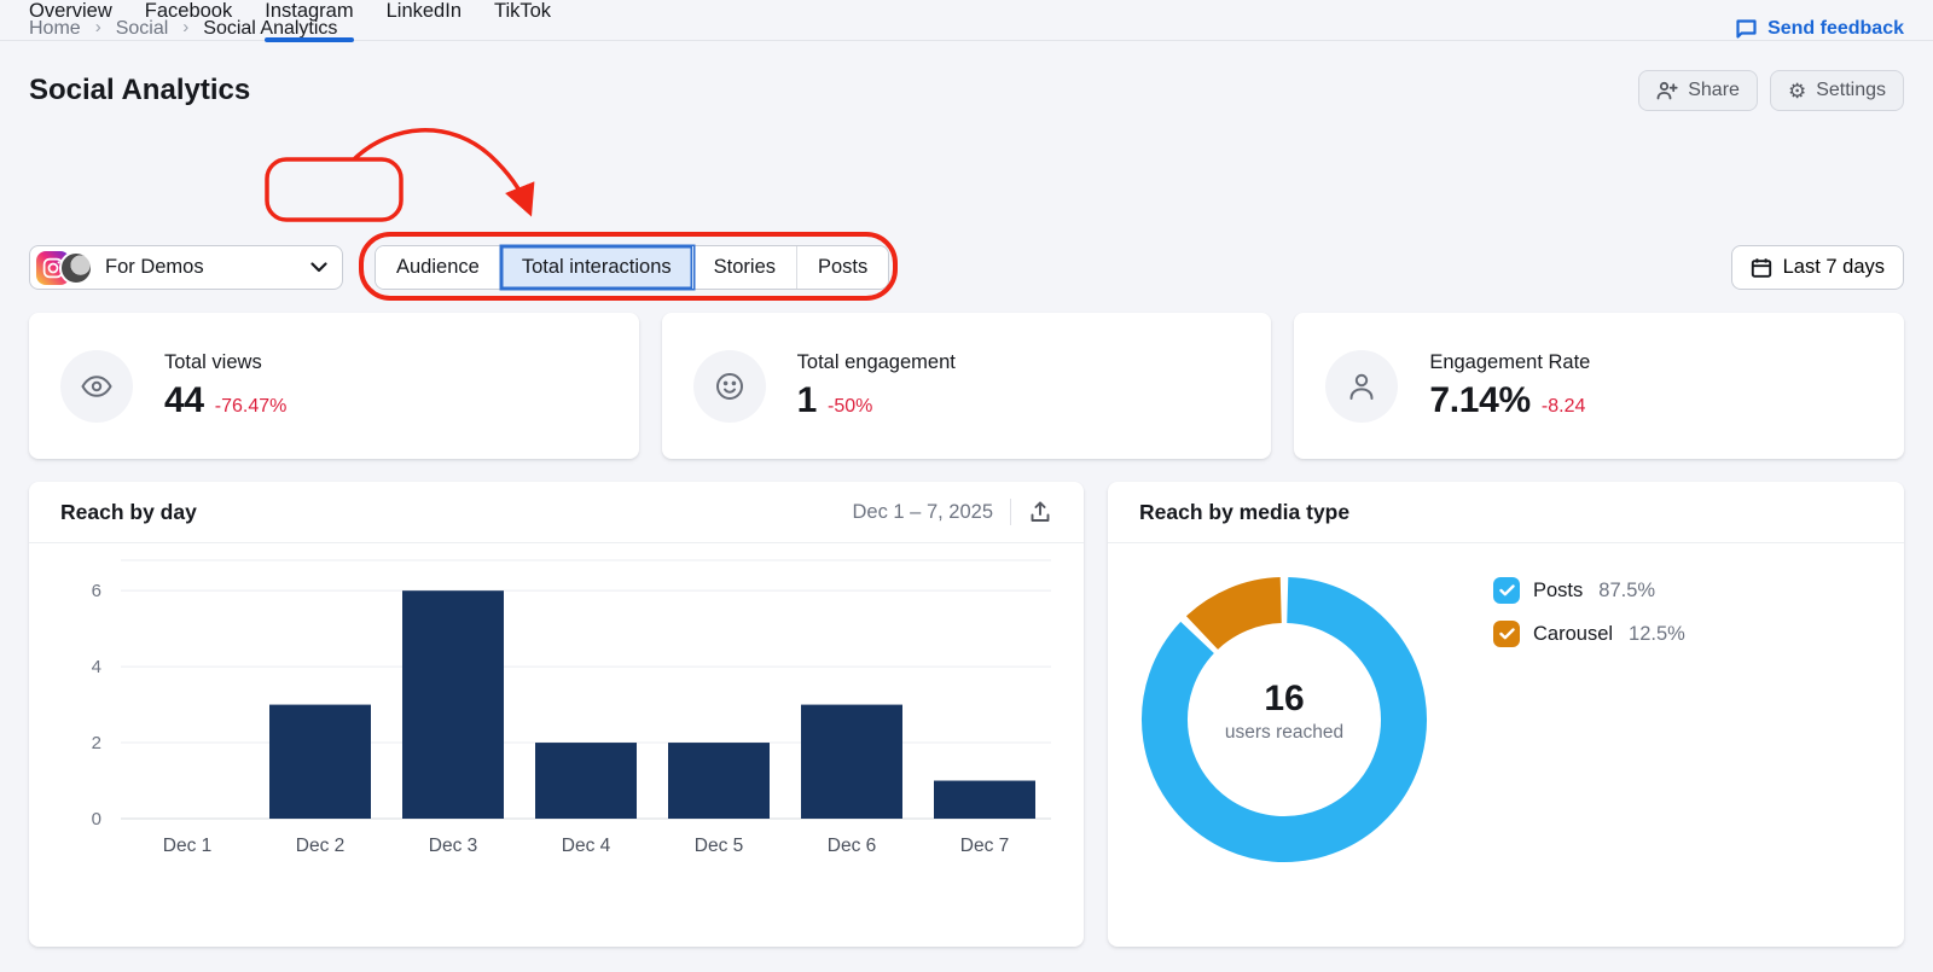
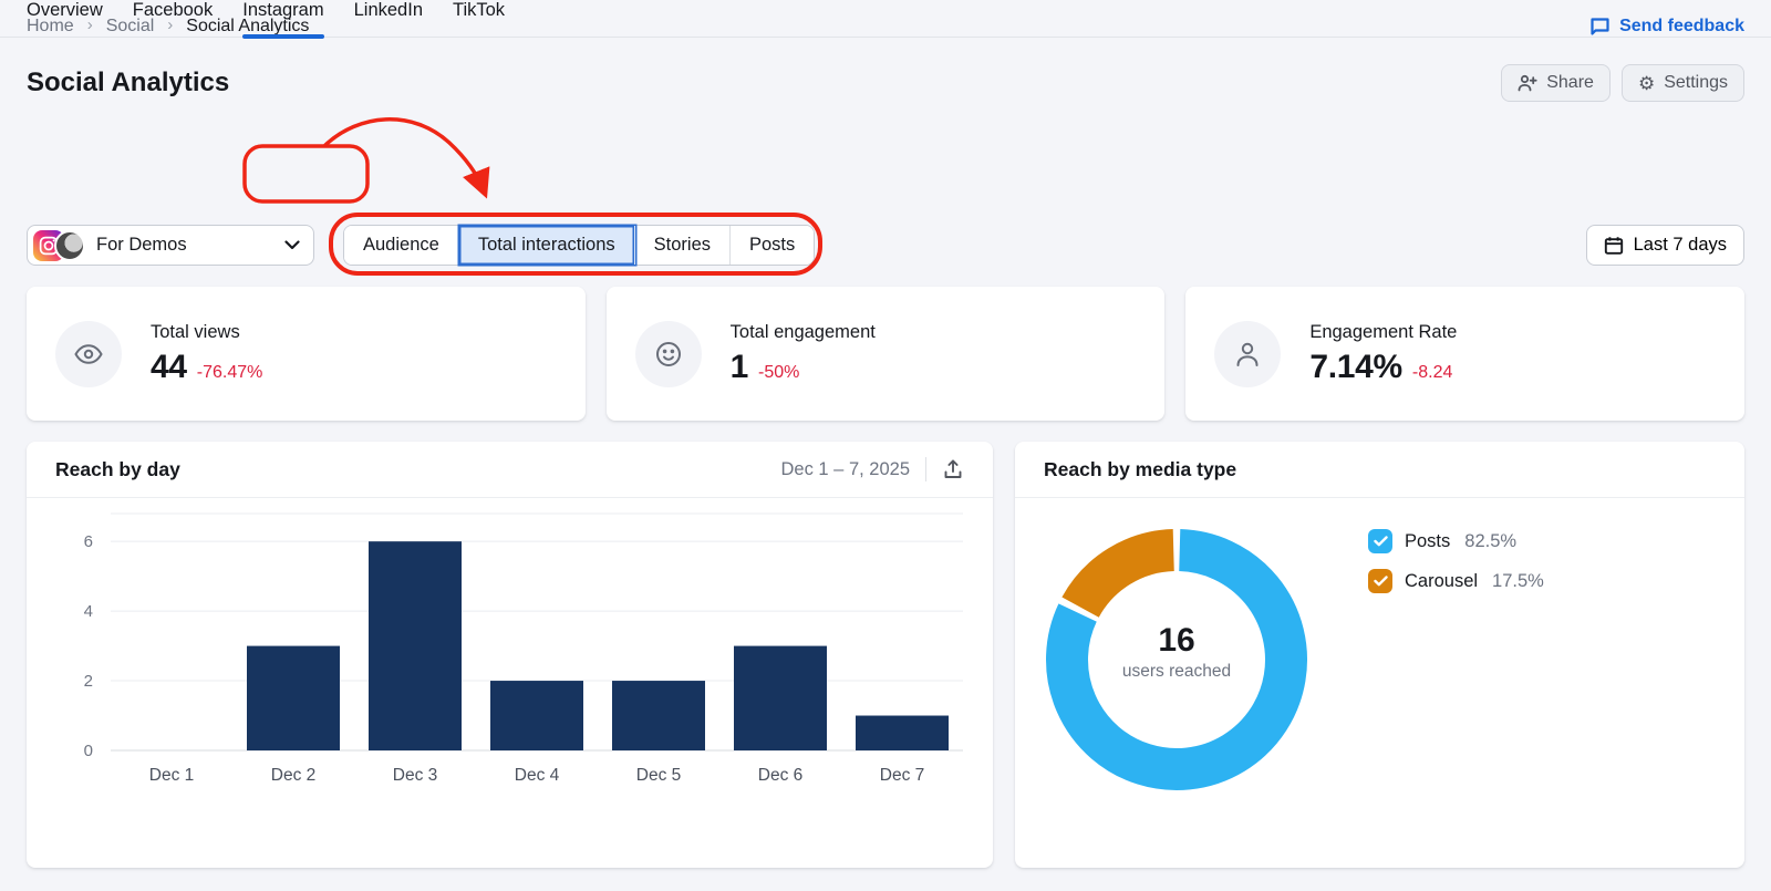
Reach by media type/Posts: 87.5% -> 82.5%
Reach by media type/Carousel: 12.5% -> 17.5%
